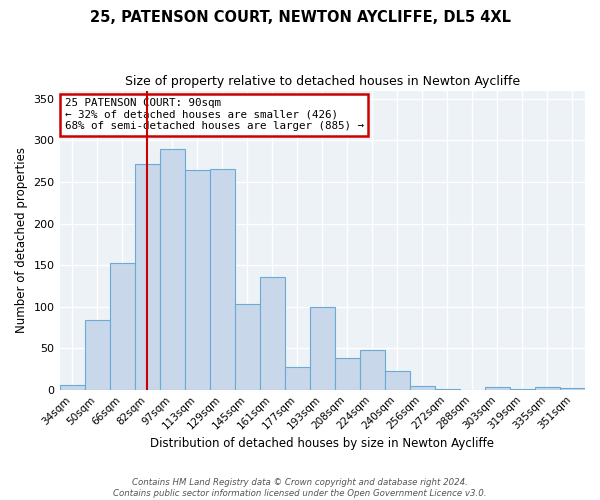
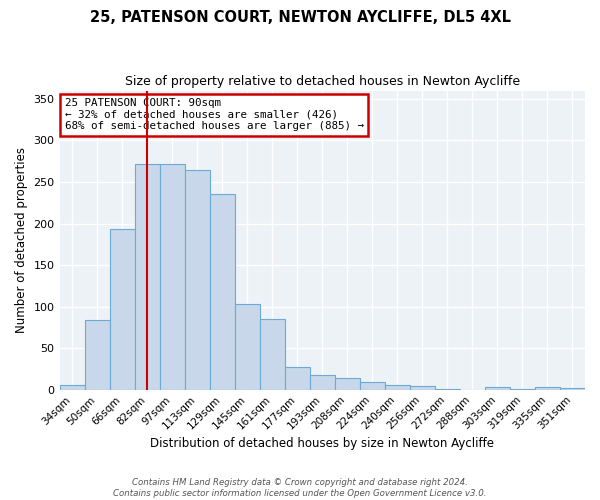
66sqm: 152 -> 193
97sqm: 290 -> 272
129sqm: 266 -> 235
161sqm: 136 -> 85
193sqm: 100 -> 18
208sqm: 38 -> 14
224sqm: 48 -> 9
240sqm: 22 -> 6
